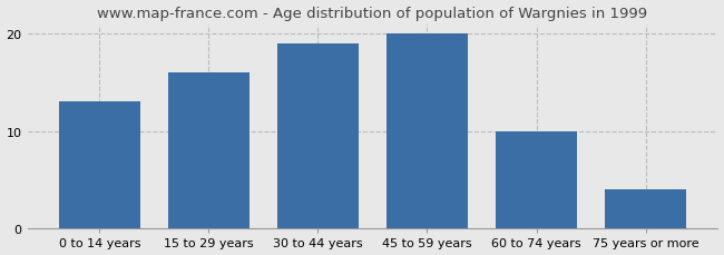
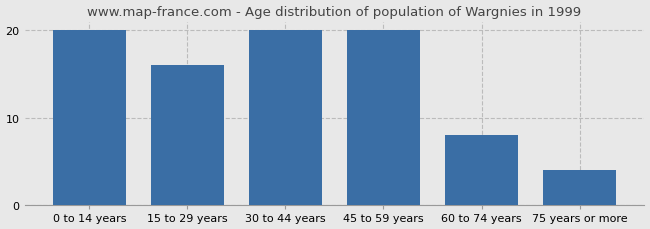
0 to 14 years: 13 -> 20
30 to 44 years: 19 -> 20
60 to 74 years: 10 -> 8
